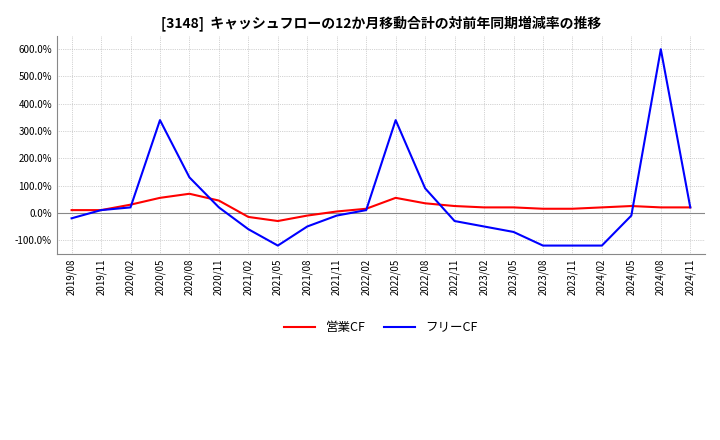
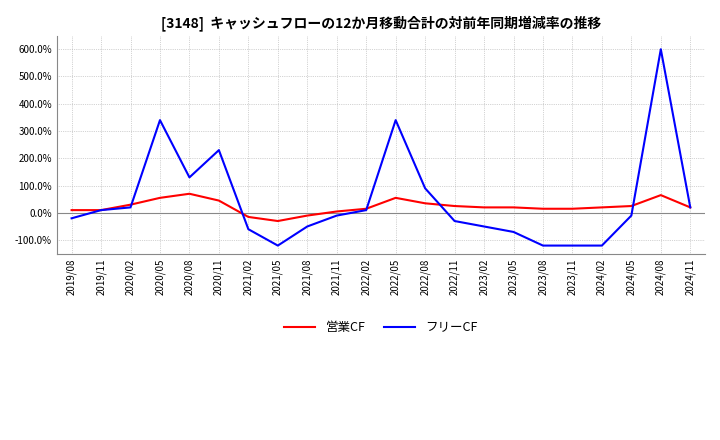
フリーCF/2020/11: 20% -> 230%
営業CF/2024/08: 20% -> 65%
